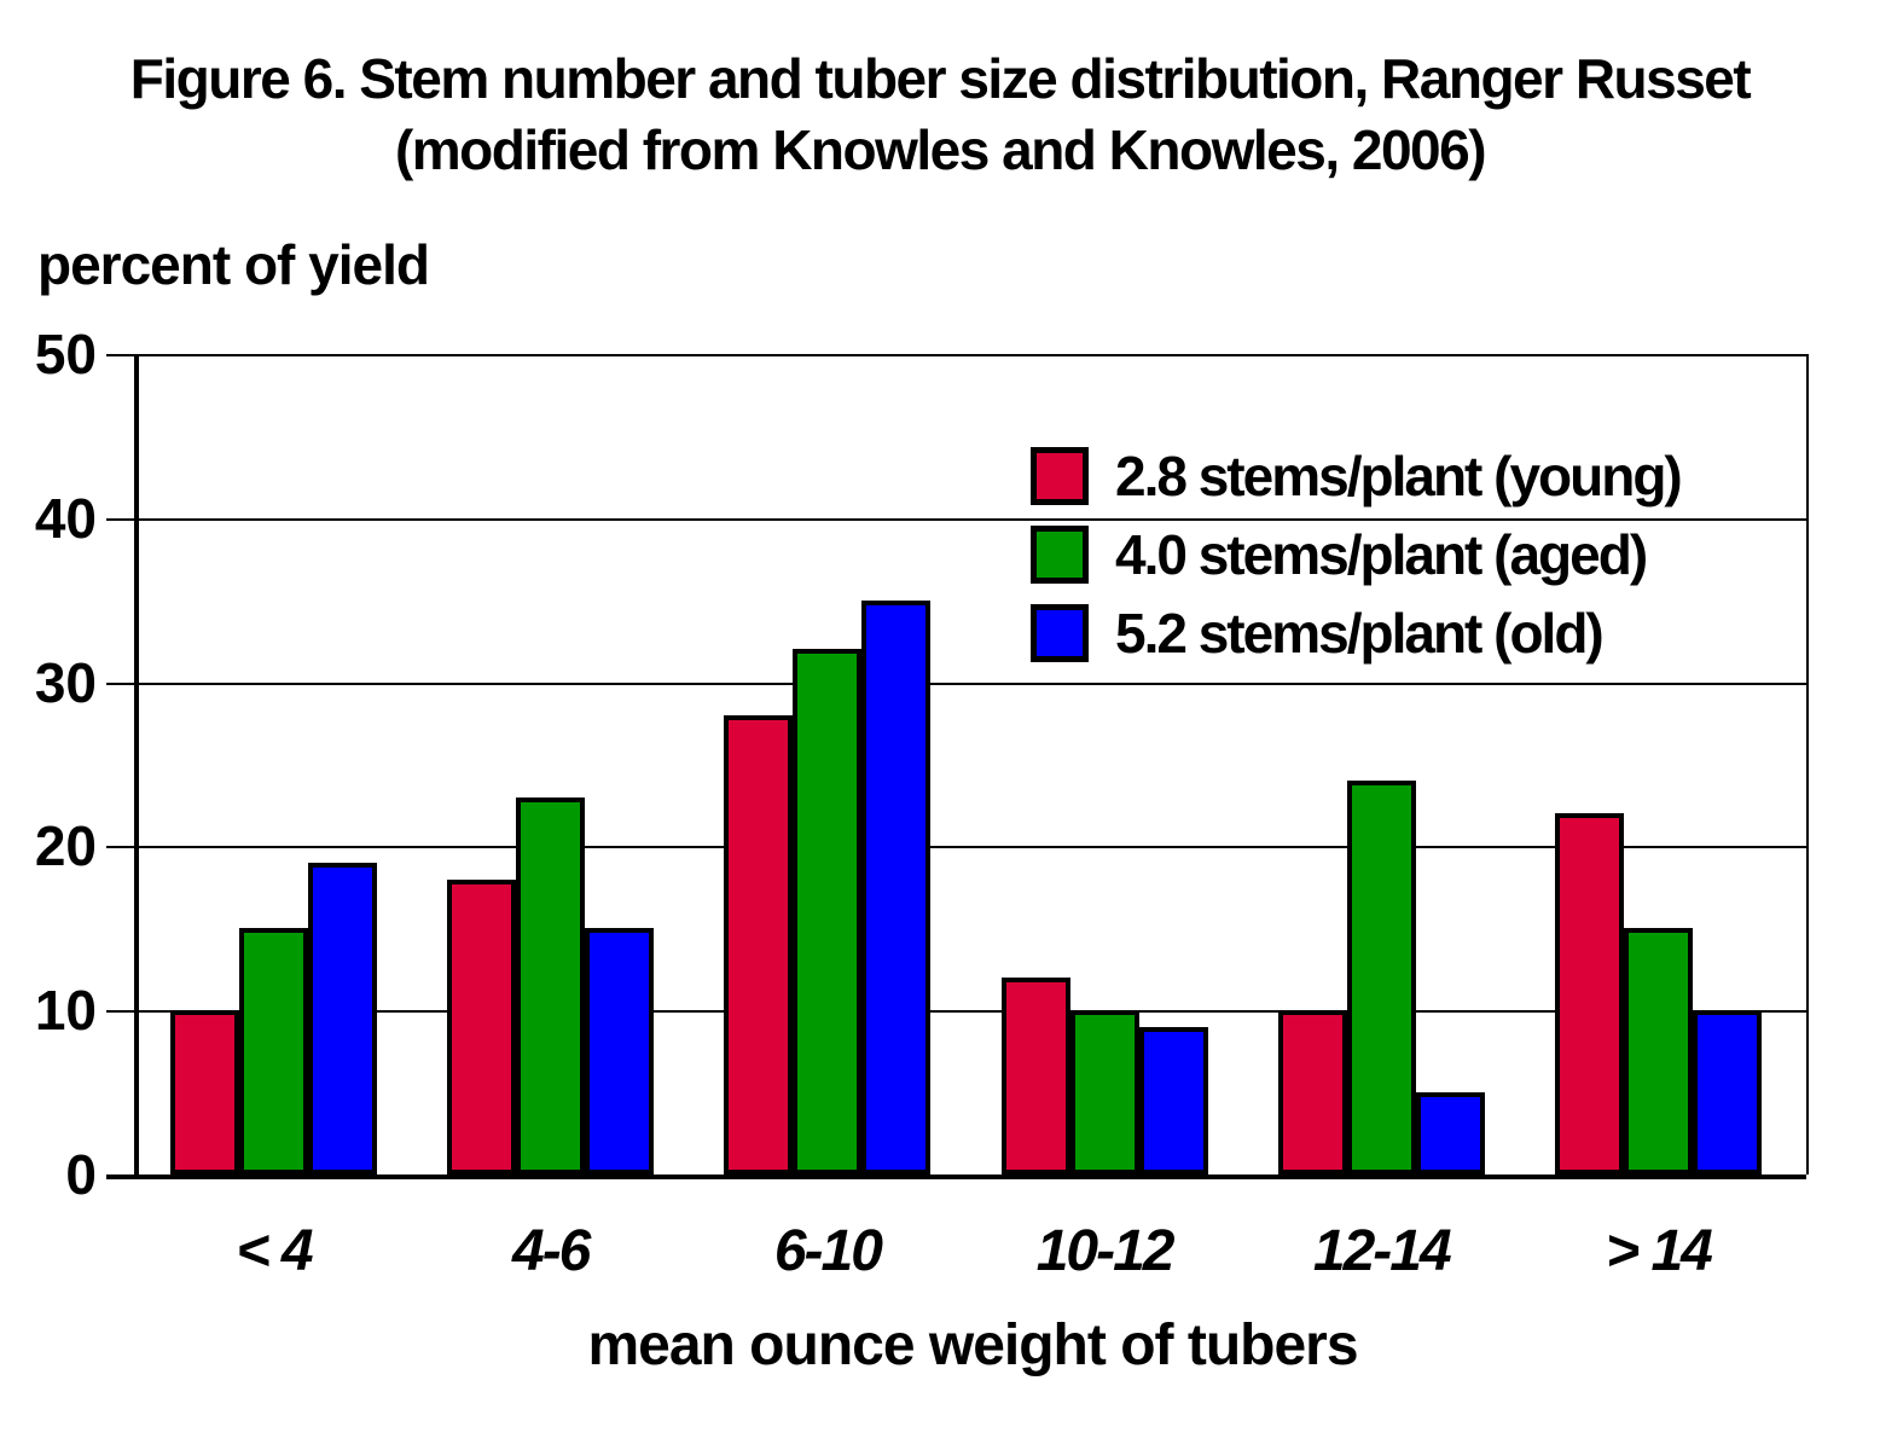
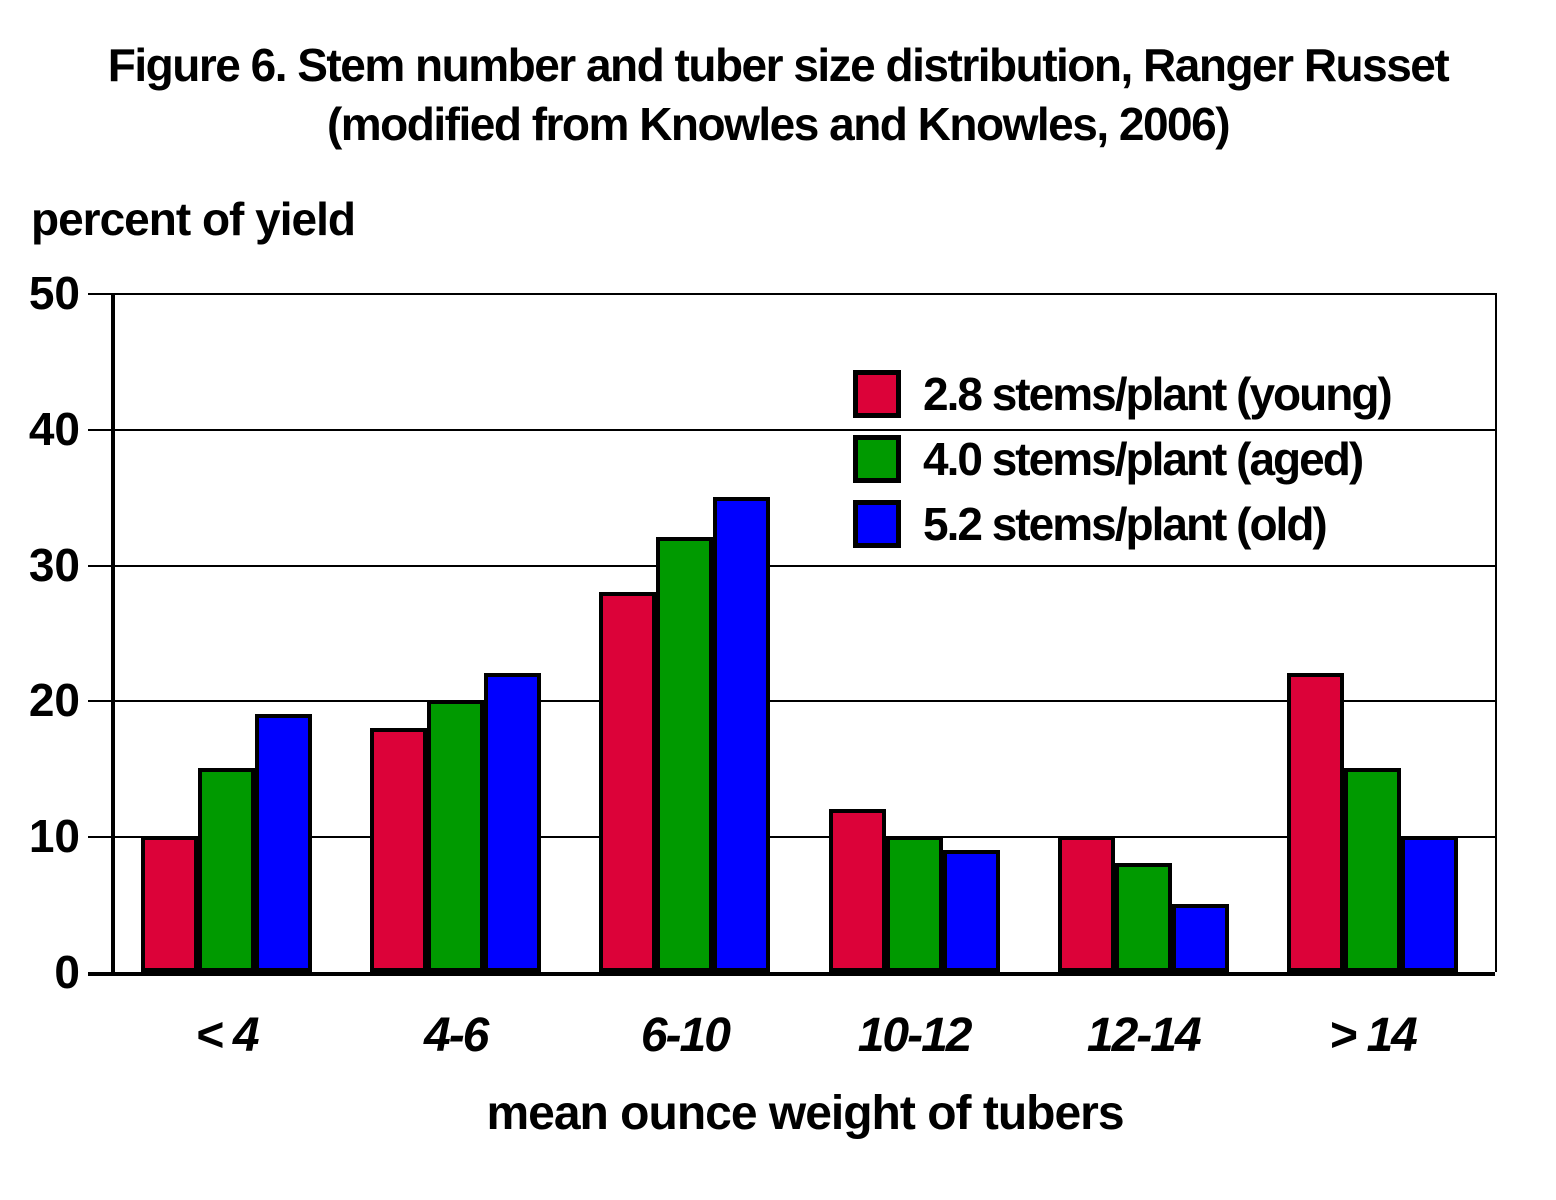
4.0 stems/plant (aged)/4-6: 23 -> 20
5.2 stems/plant (old)/4-6: 15 -> 22
4.0 stems/plant (aged)/12-14: 24 -> 8
